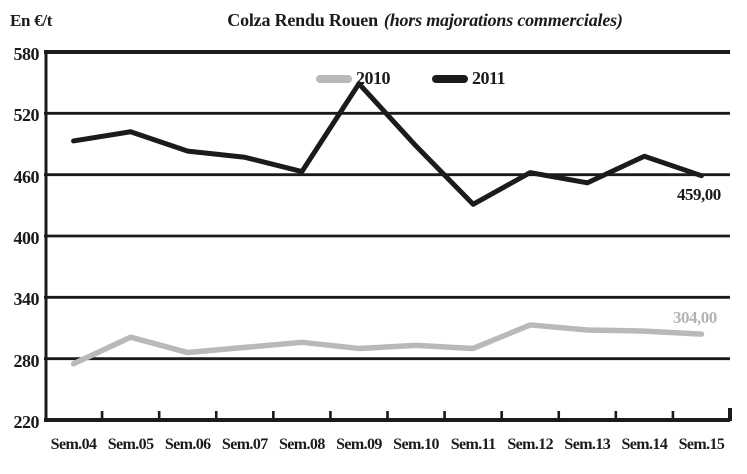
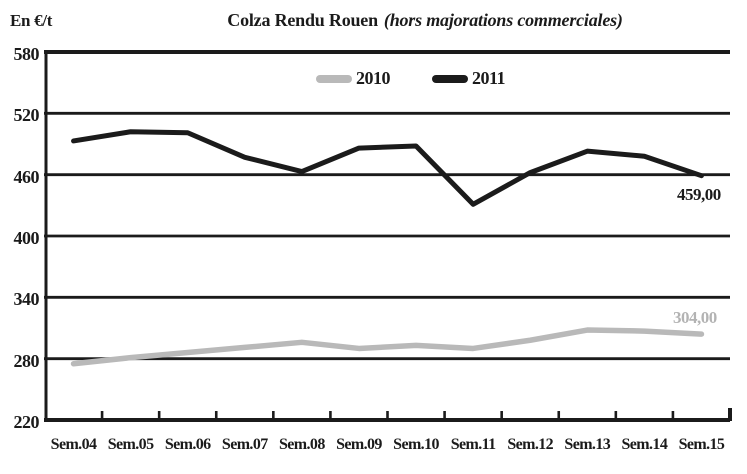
2010/Sem.05: 301 -> 281
2011/Sem.06: 483 -> 501
2011/Sem.09: 549 -> 486
2010/Sem.12: 313 -> 298
2011/Sem.13: 452 -> 483
